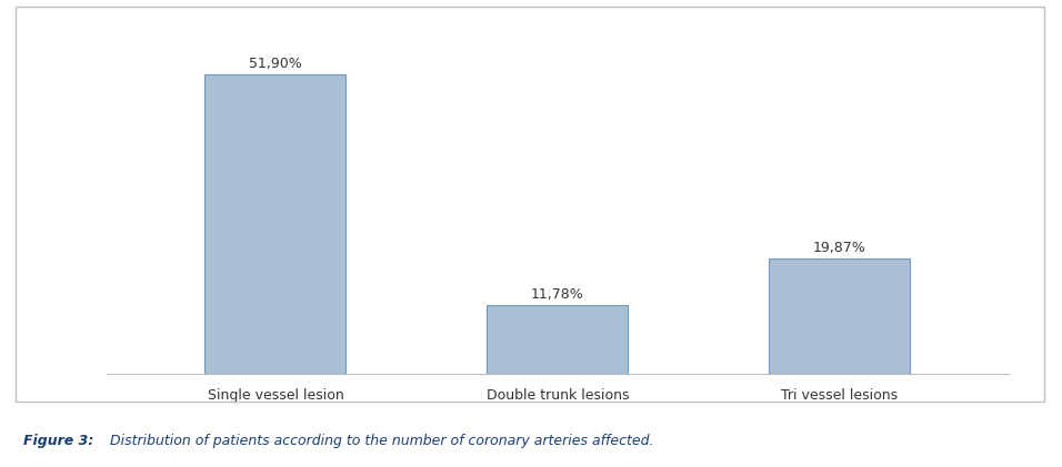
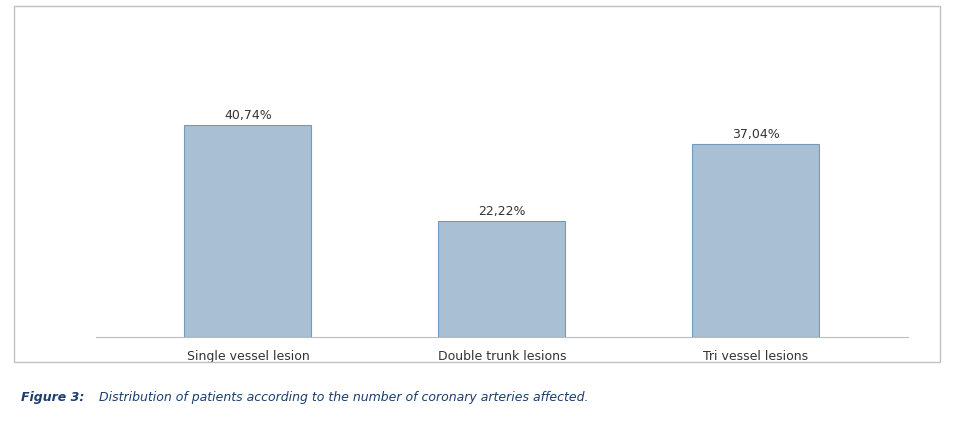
Single vessel lesion: 51,90% -> 40,74%
Double trunk lesions: 11,78% -> 22,22%
Tri vessel lesions: 19,87% -> 37,04%
